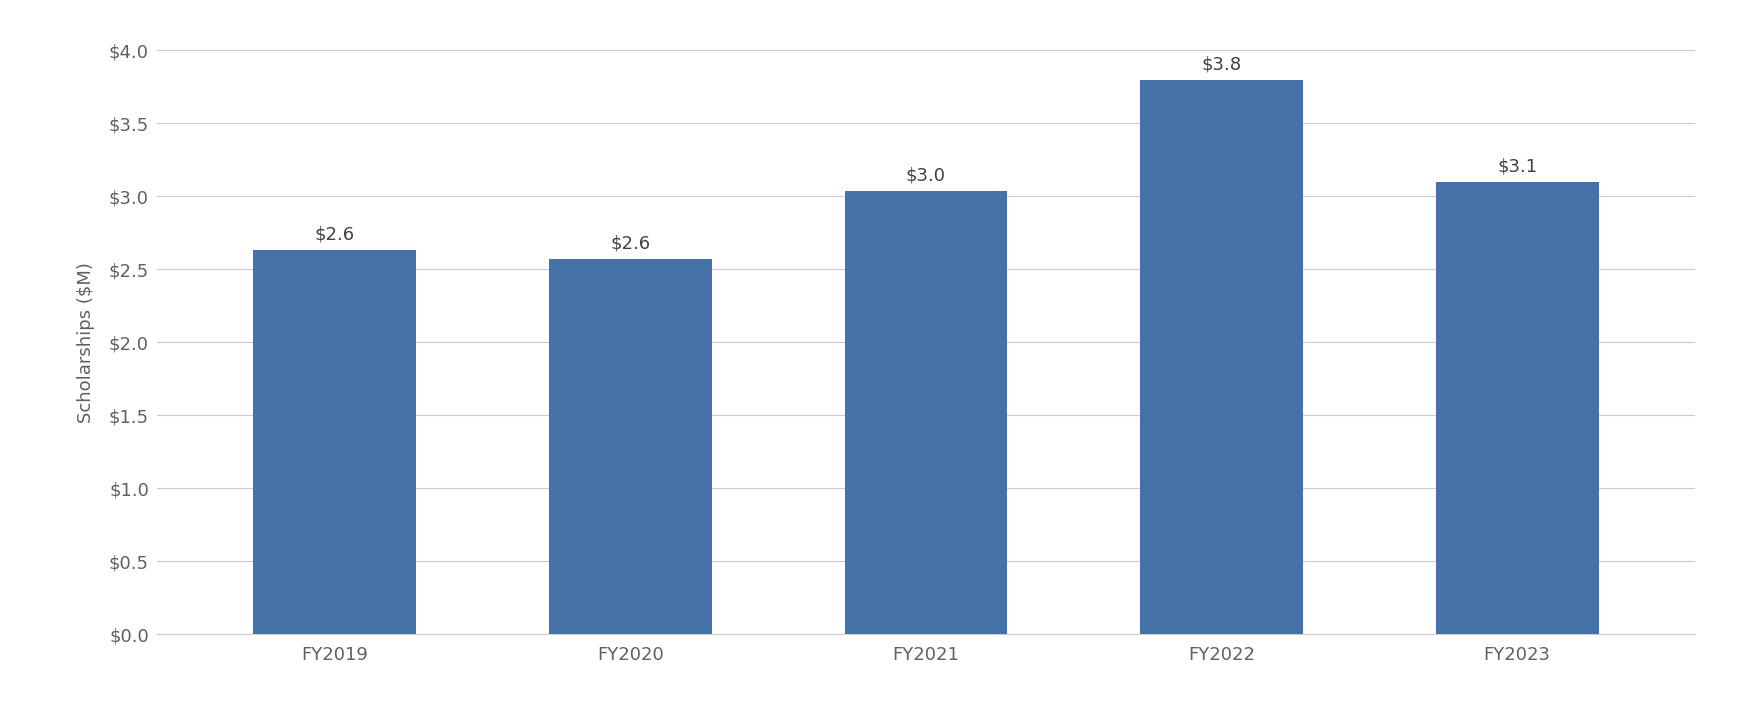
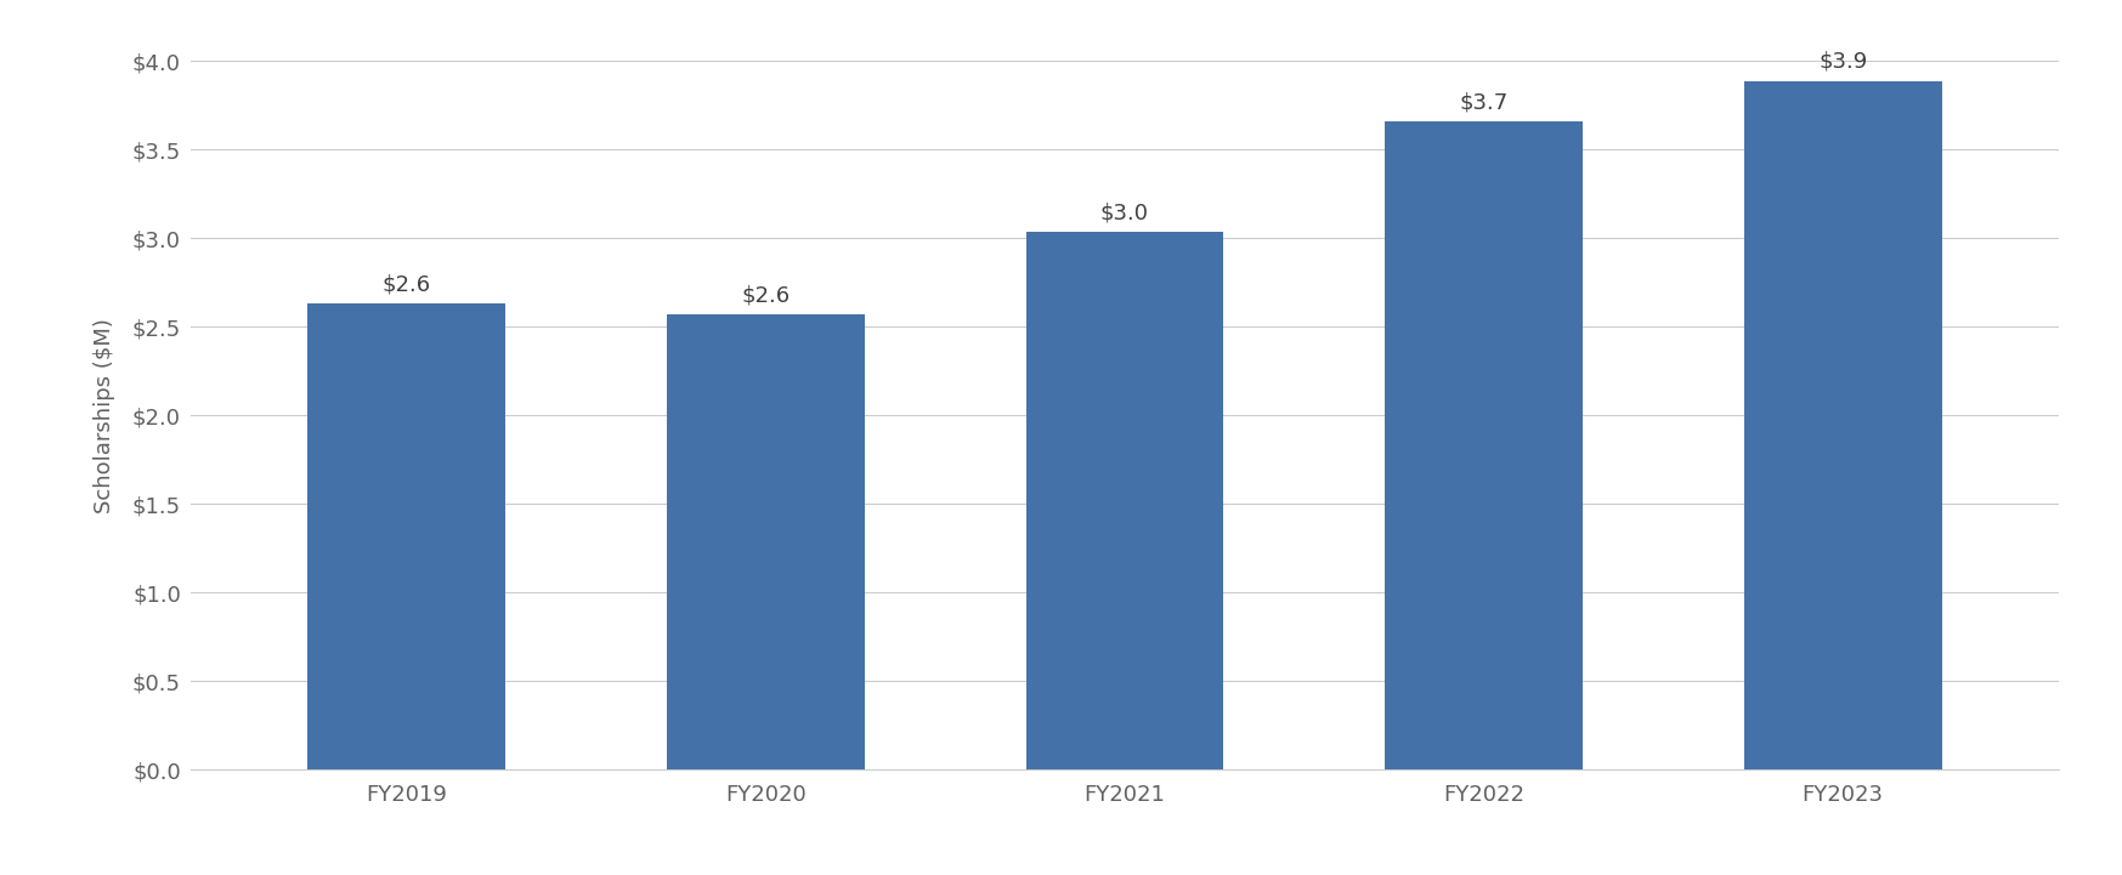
FY2022: $3.8 -> $3.7
FY2023: $3.1 -> $3.9
